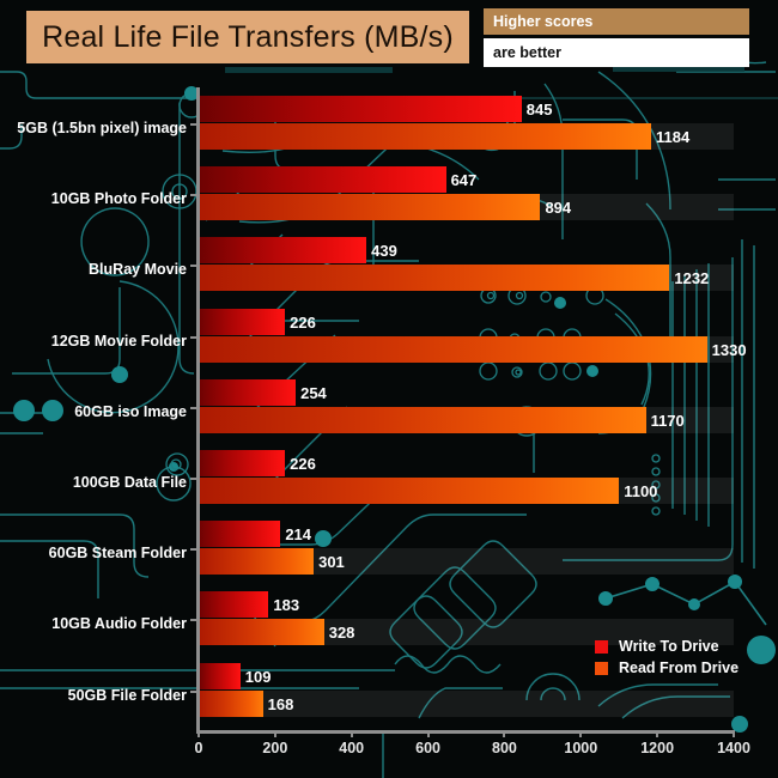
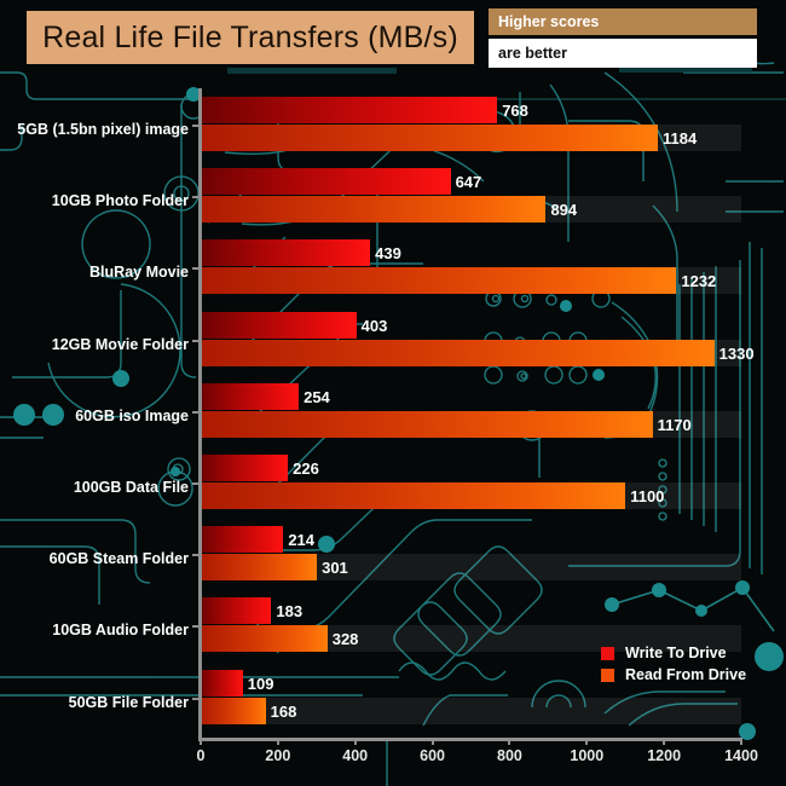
Write To Drive/5GB (1.5bn pixel) image: 845 -> 768
Write To Drive/12GB Movie Folder: 226 -> 403
